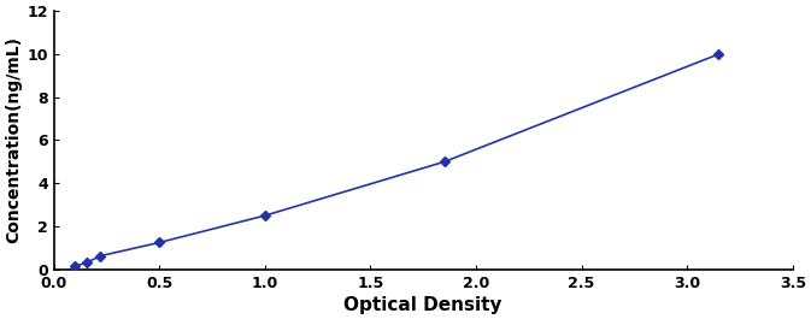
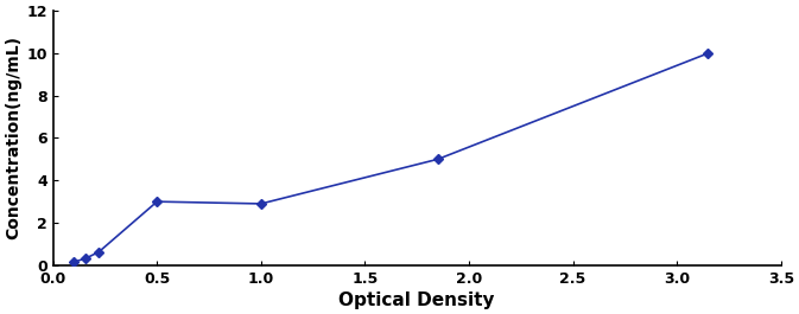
0.5: 1.2 -> 3.0
1.0: 2.5 -> 2.9
